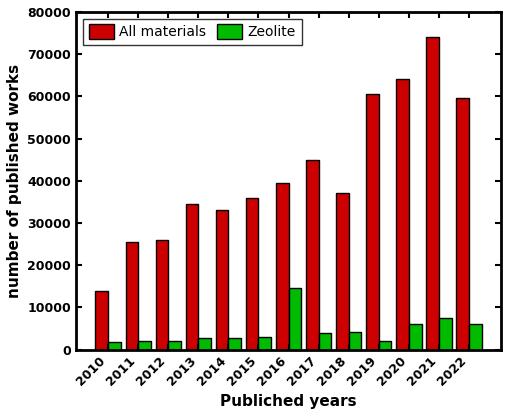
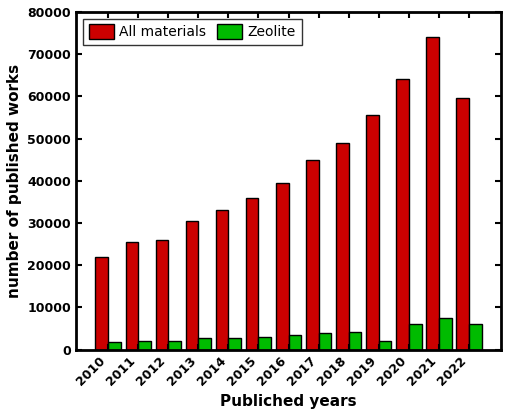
All materials/2010: 14000 -> 22000
All materials/2013: 34500 -> 30500
Zeolite/2016: 14500 -> 3500
All materials/2018: 37000 -> 49000
All materials/2019: 60500 -> 55500
